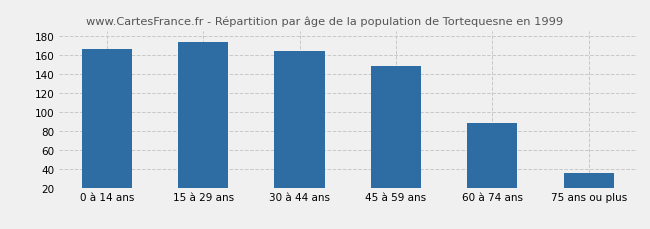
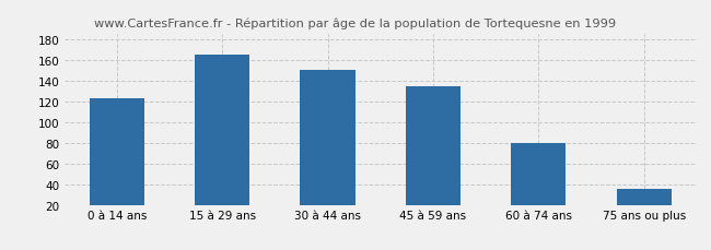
0 à 14 ans: 166 -> 123
15 à 29 ans: 174 -> 165
30 à 44 ans: 164 -> 150
45 à 59 ans: 148 -> 135
60 à 74 ans: 88 -> 80
